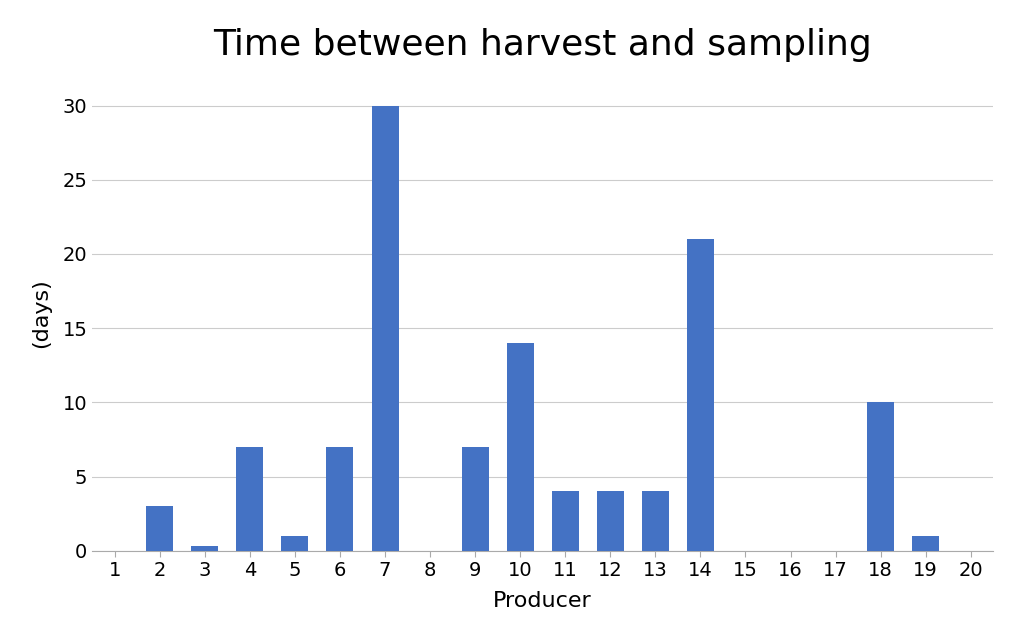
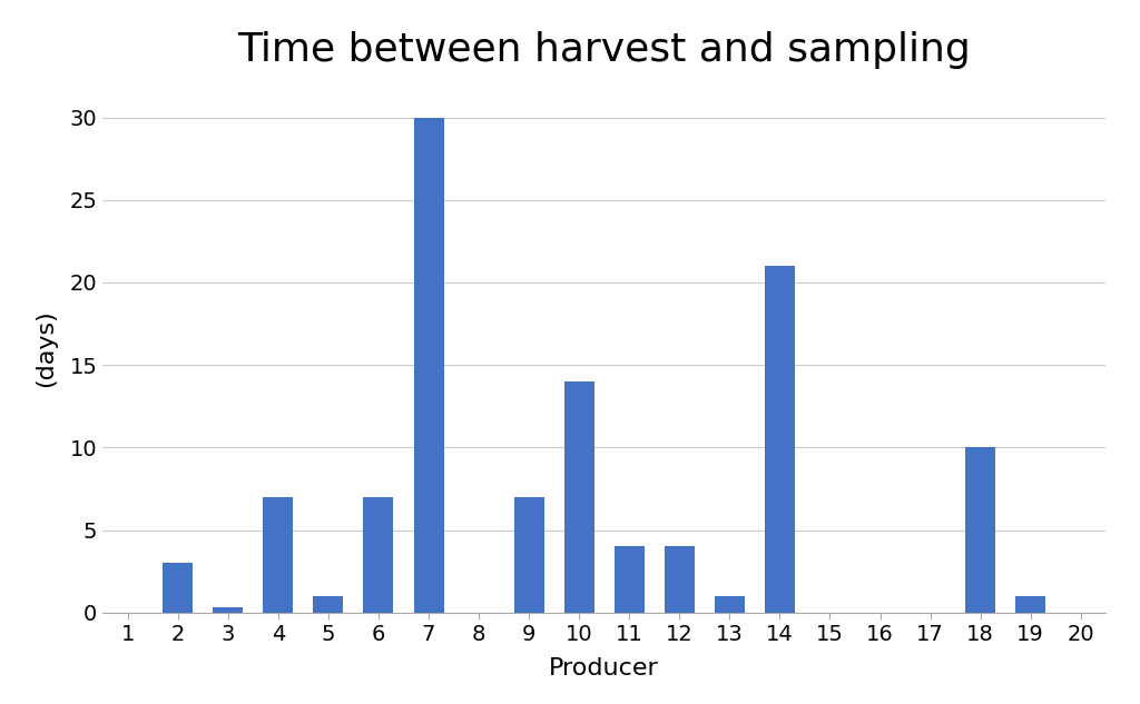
13: 4.0 -> 1.0
